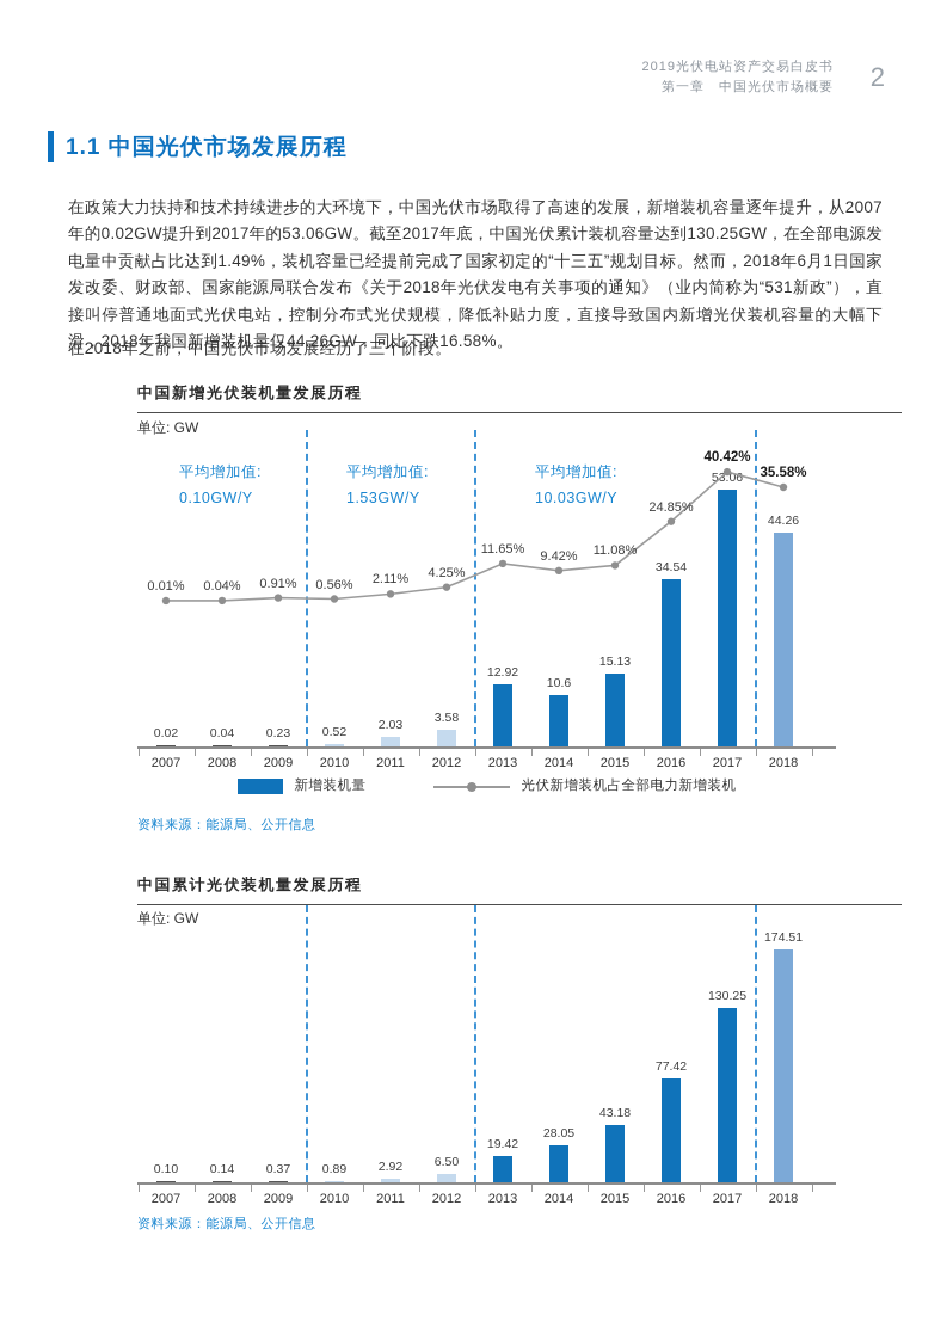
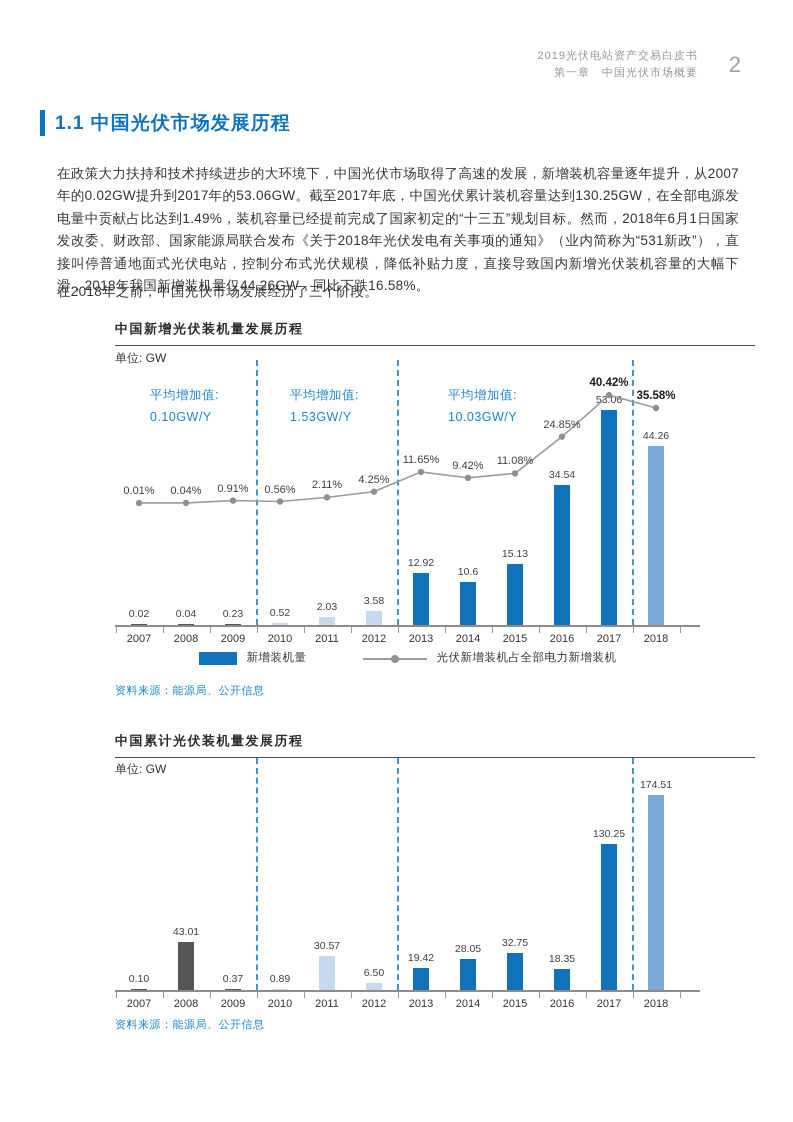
中国累计光伏装机量发展历程/2008: 0.14 -> 43.01
中国累计光伏装机量发展历程/2011: 2.92 -> 30.57
中国累计光伏装机量发展历程/2015: 43.18 -> 32.75
中国累计光伏装机量发展历程/2016: 77.42 -> 18.35
